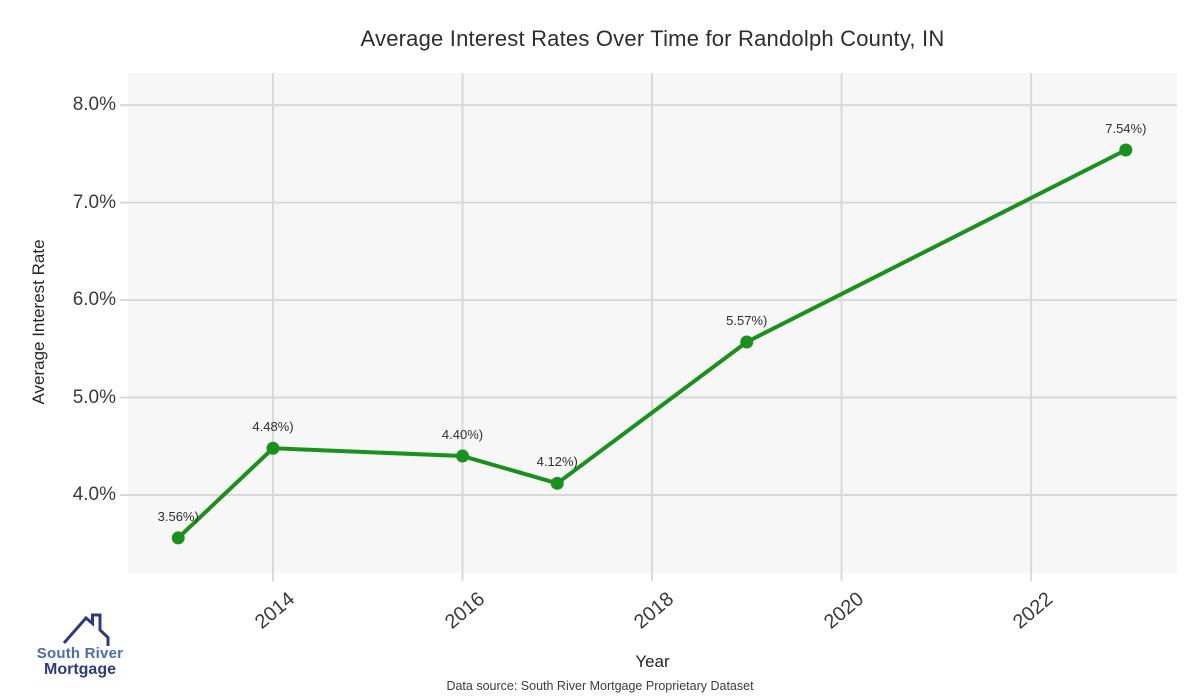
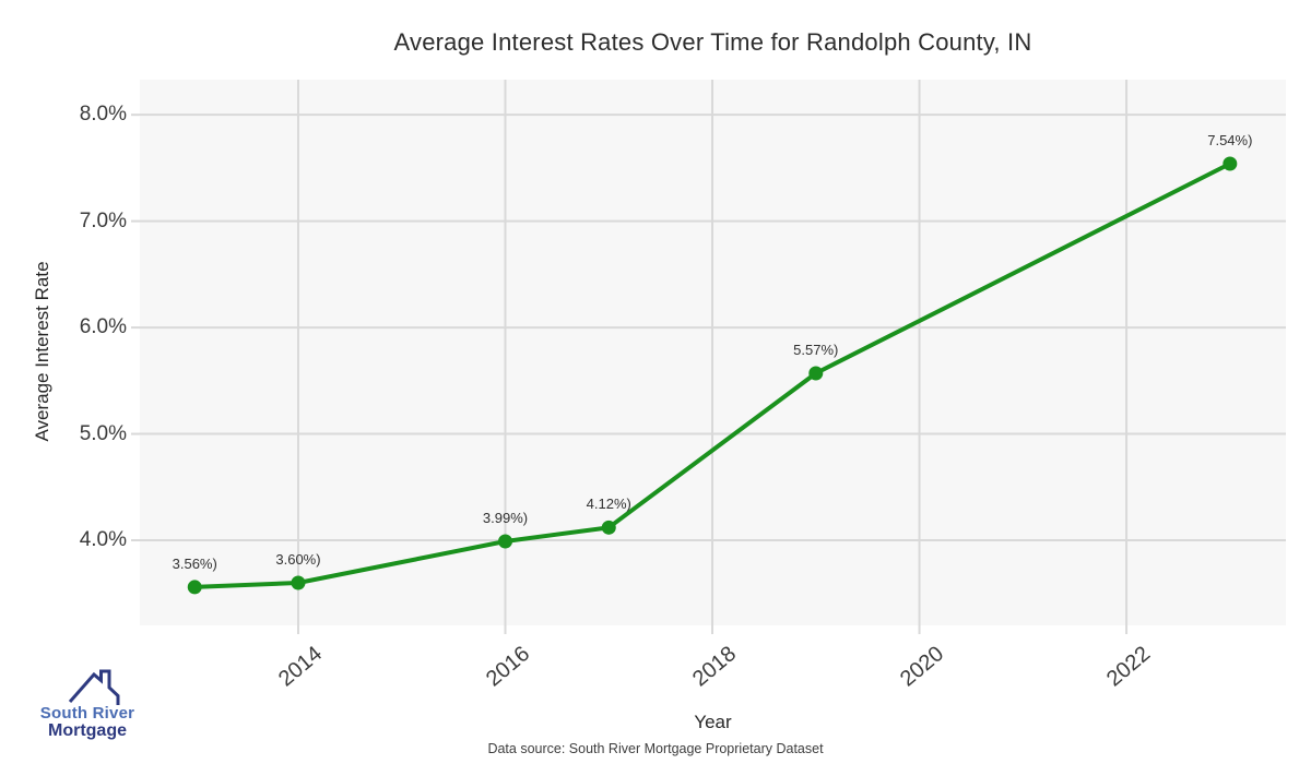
2014: 4.48% -> 3.60%
2016: 4.40% -> 3.99%
